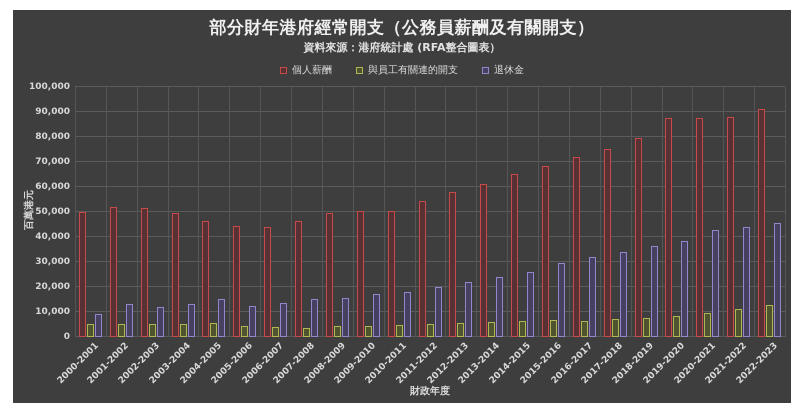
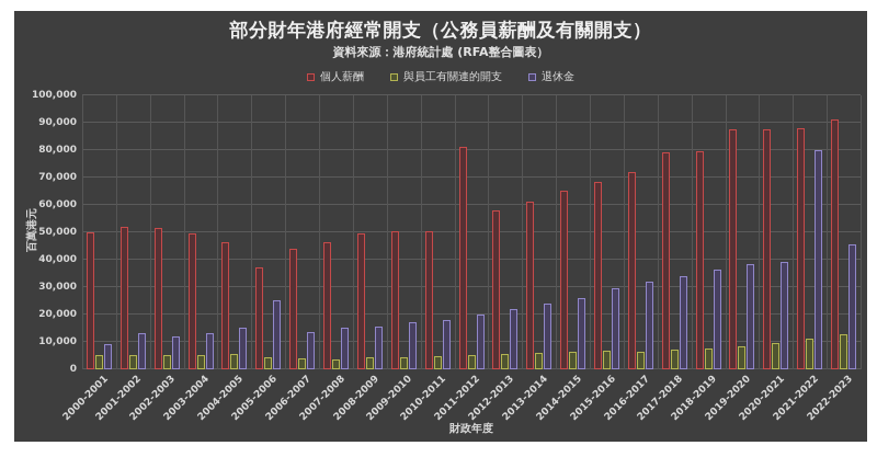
個人薪酬/2005-2006: 44000 -> 37000
退休金/2005-2006: 12000 -> 25000
個人薪酬/2011-2012: 54000 -> 81000
個人薪酬/2017-2018: 75000 -> 79000
退休金/2020-2021: 43000 -> 39000
退休金/2021-2022: 44000 -> 80000
